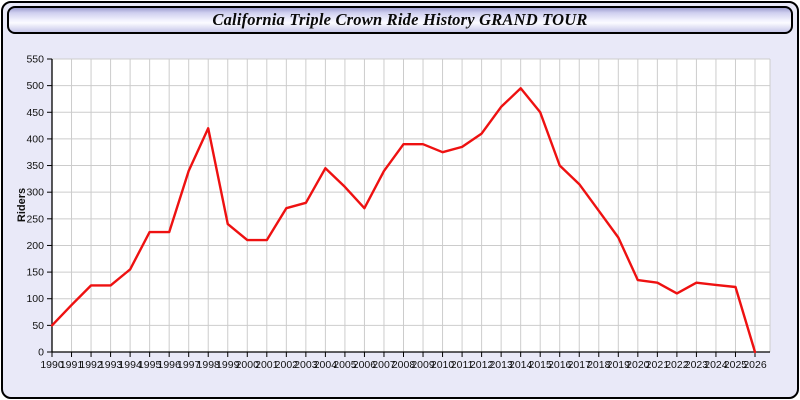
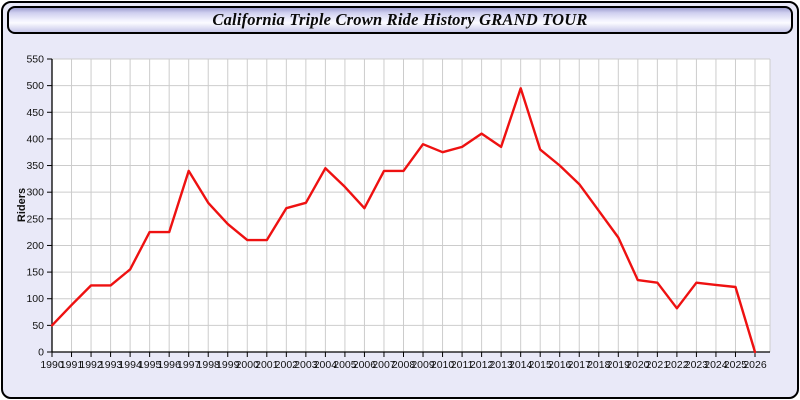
1998: 420 -> 280
2008: 390 -> 340
2013: 460 -> 380
2015: 450 -> 380
2022: 110 -> 80
